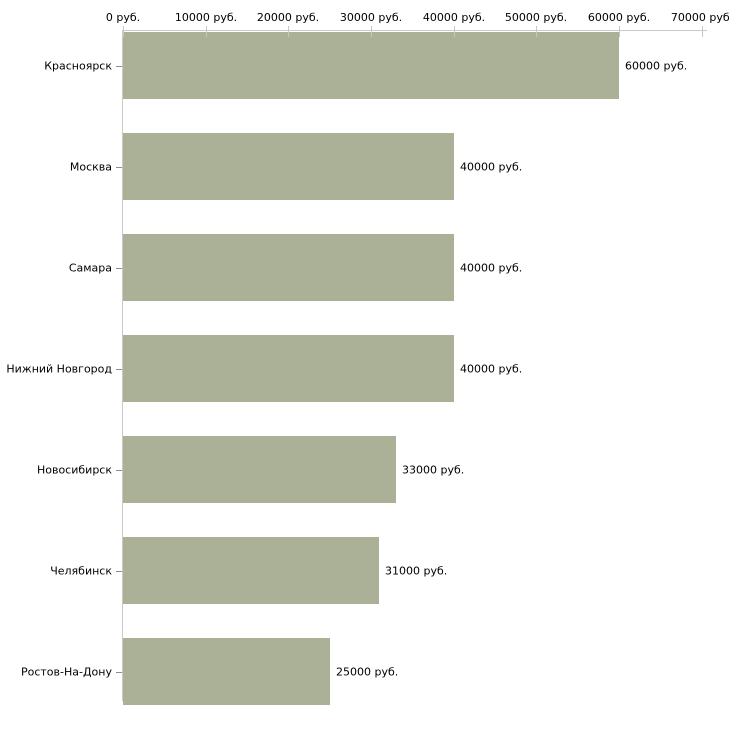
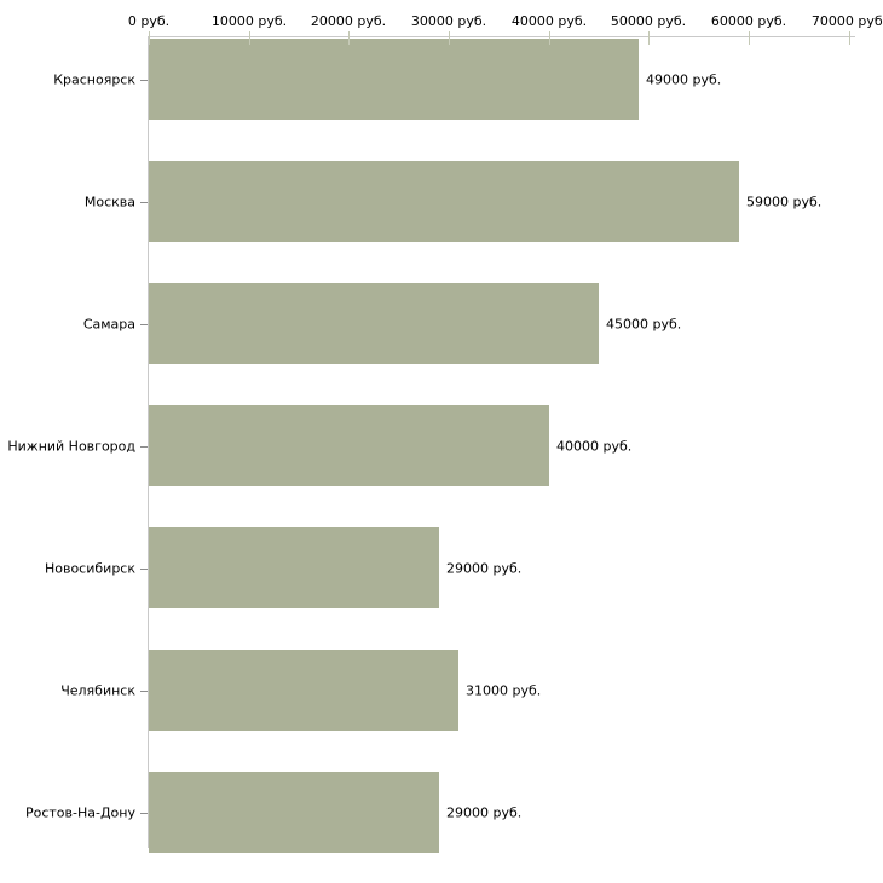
Красноярск: 60000 -> 49000
Москва: 40000 -> 59000
Самара: 40000 -> 45000
Новосибирск: 33000 -> 29000
Ростов-На-Дону: 25000 -> 29000
